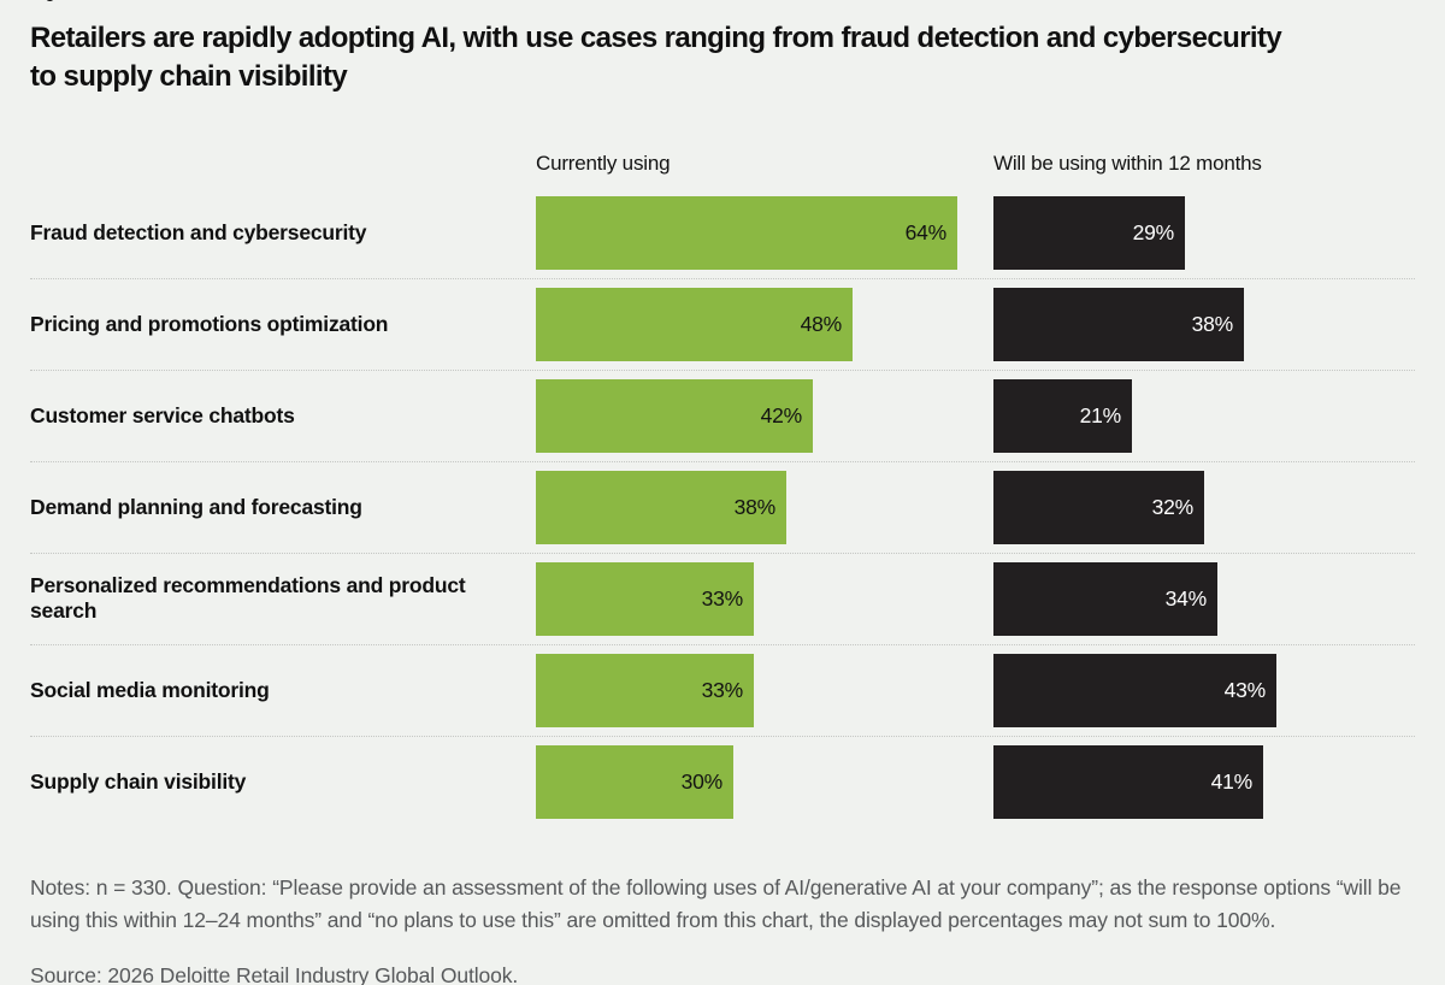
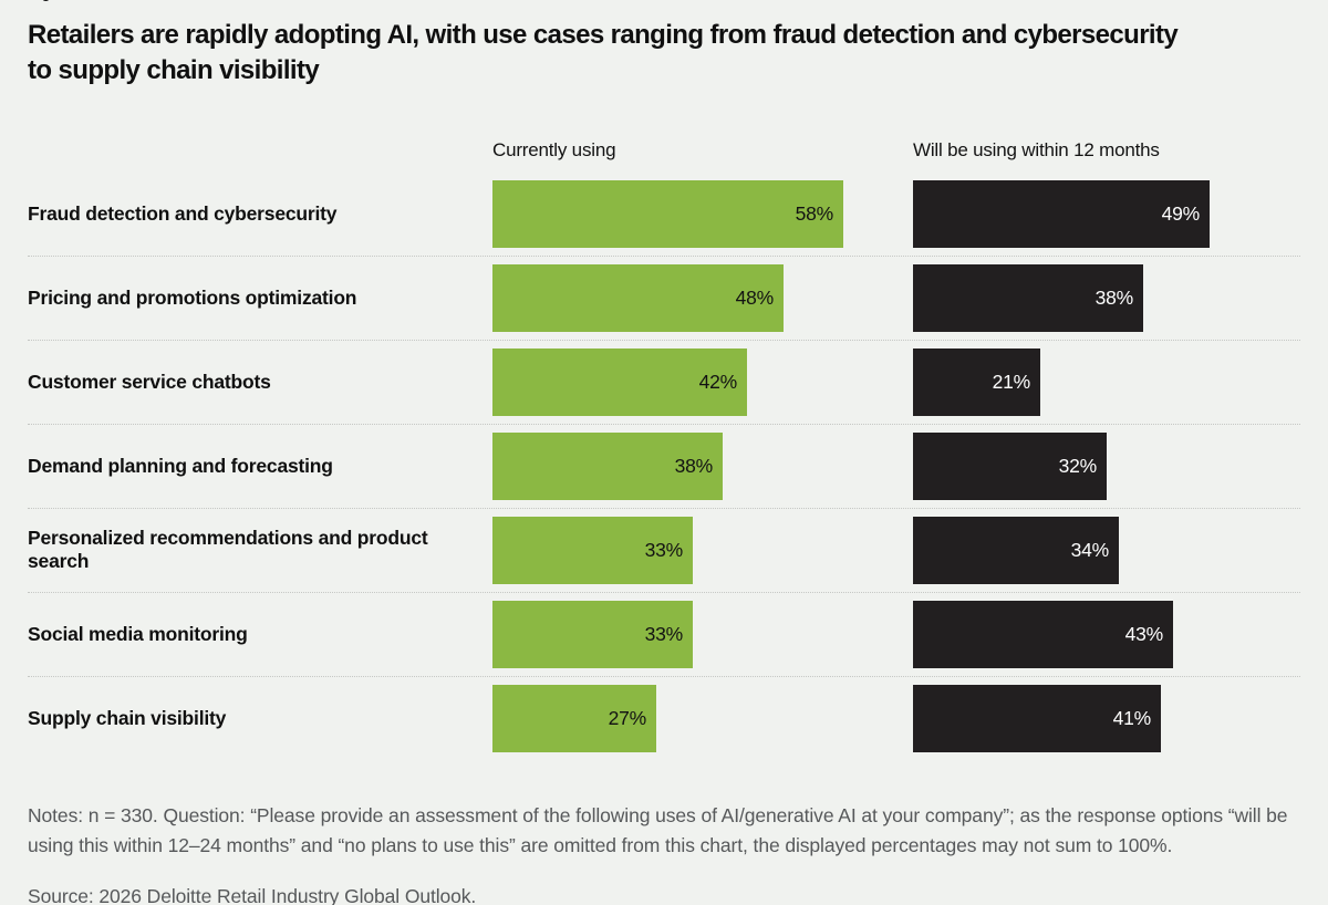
Currently using/Fraud detection and cybersecurity: 64% -> 58%
Will be using within 12 months/Fraud detection and cybersecurity: 29% -> 49%
Currently using/Supply chain visibility: 30% -> 27%
